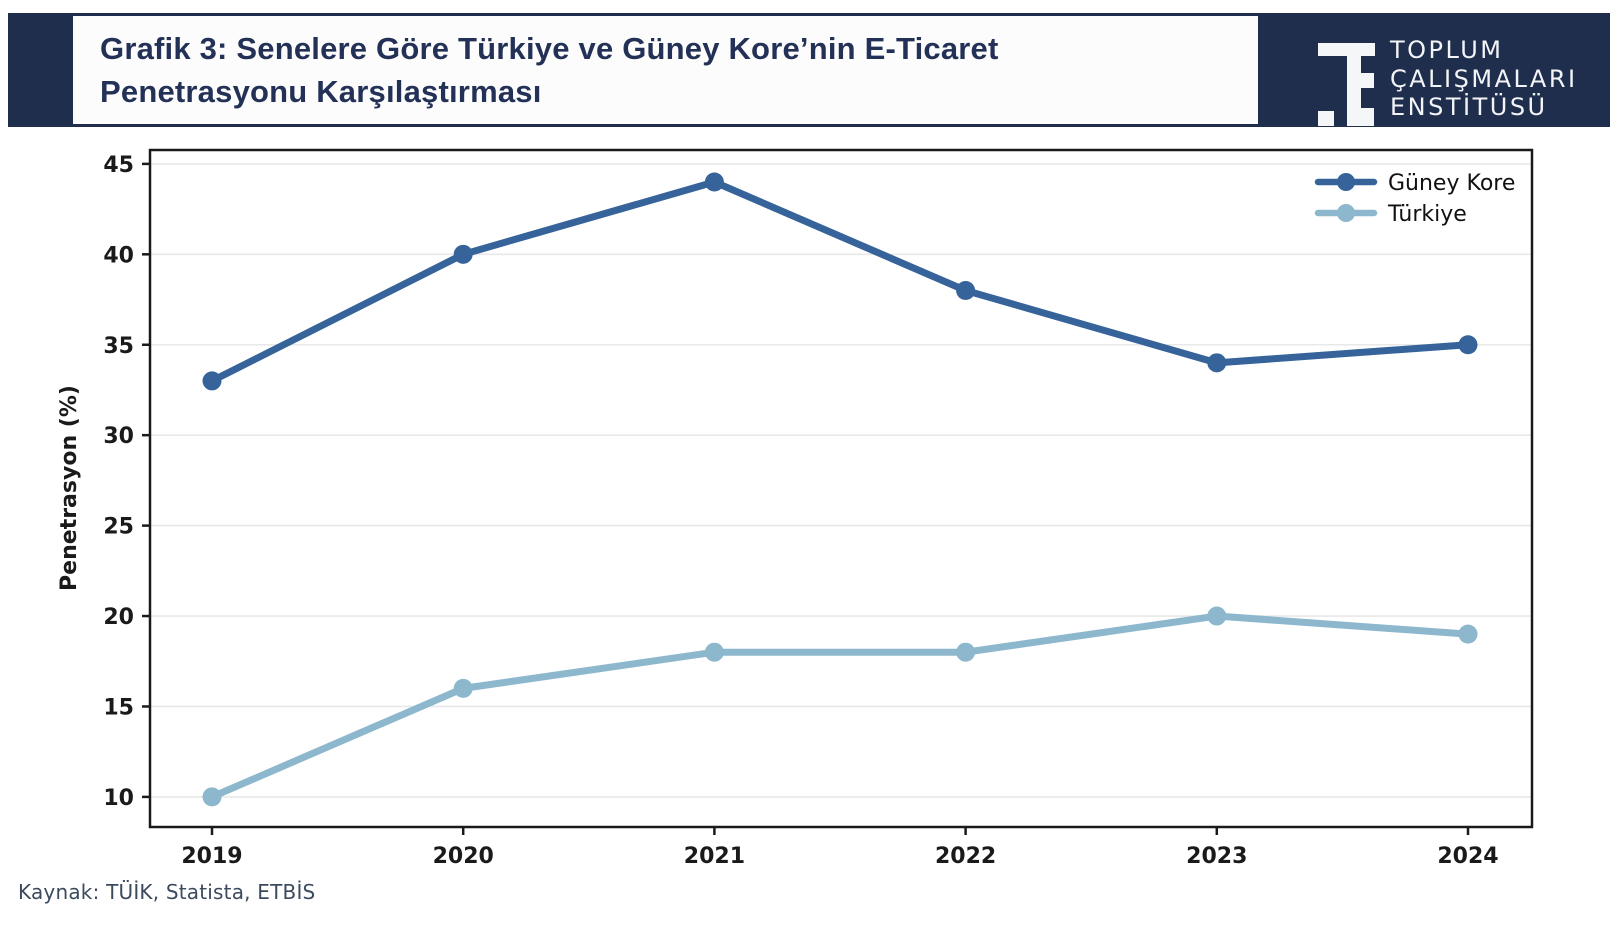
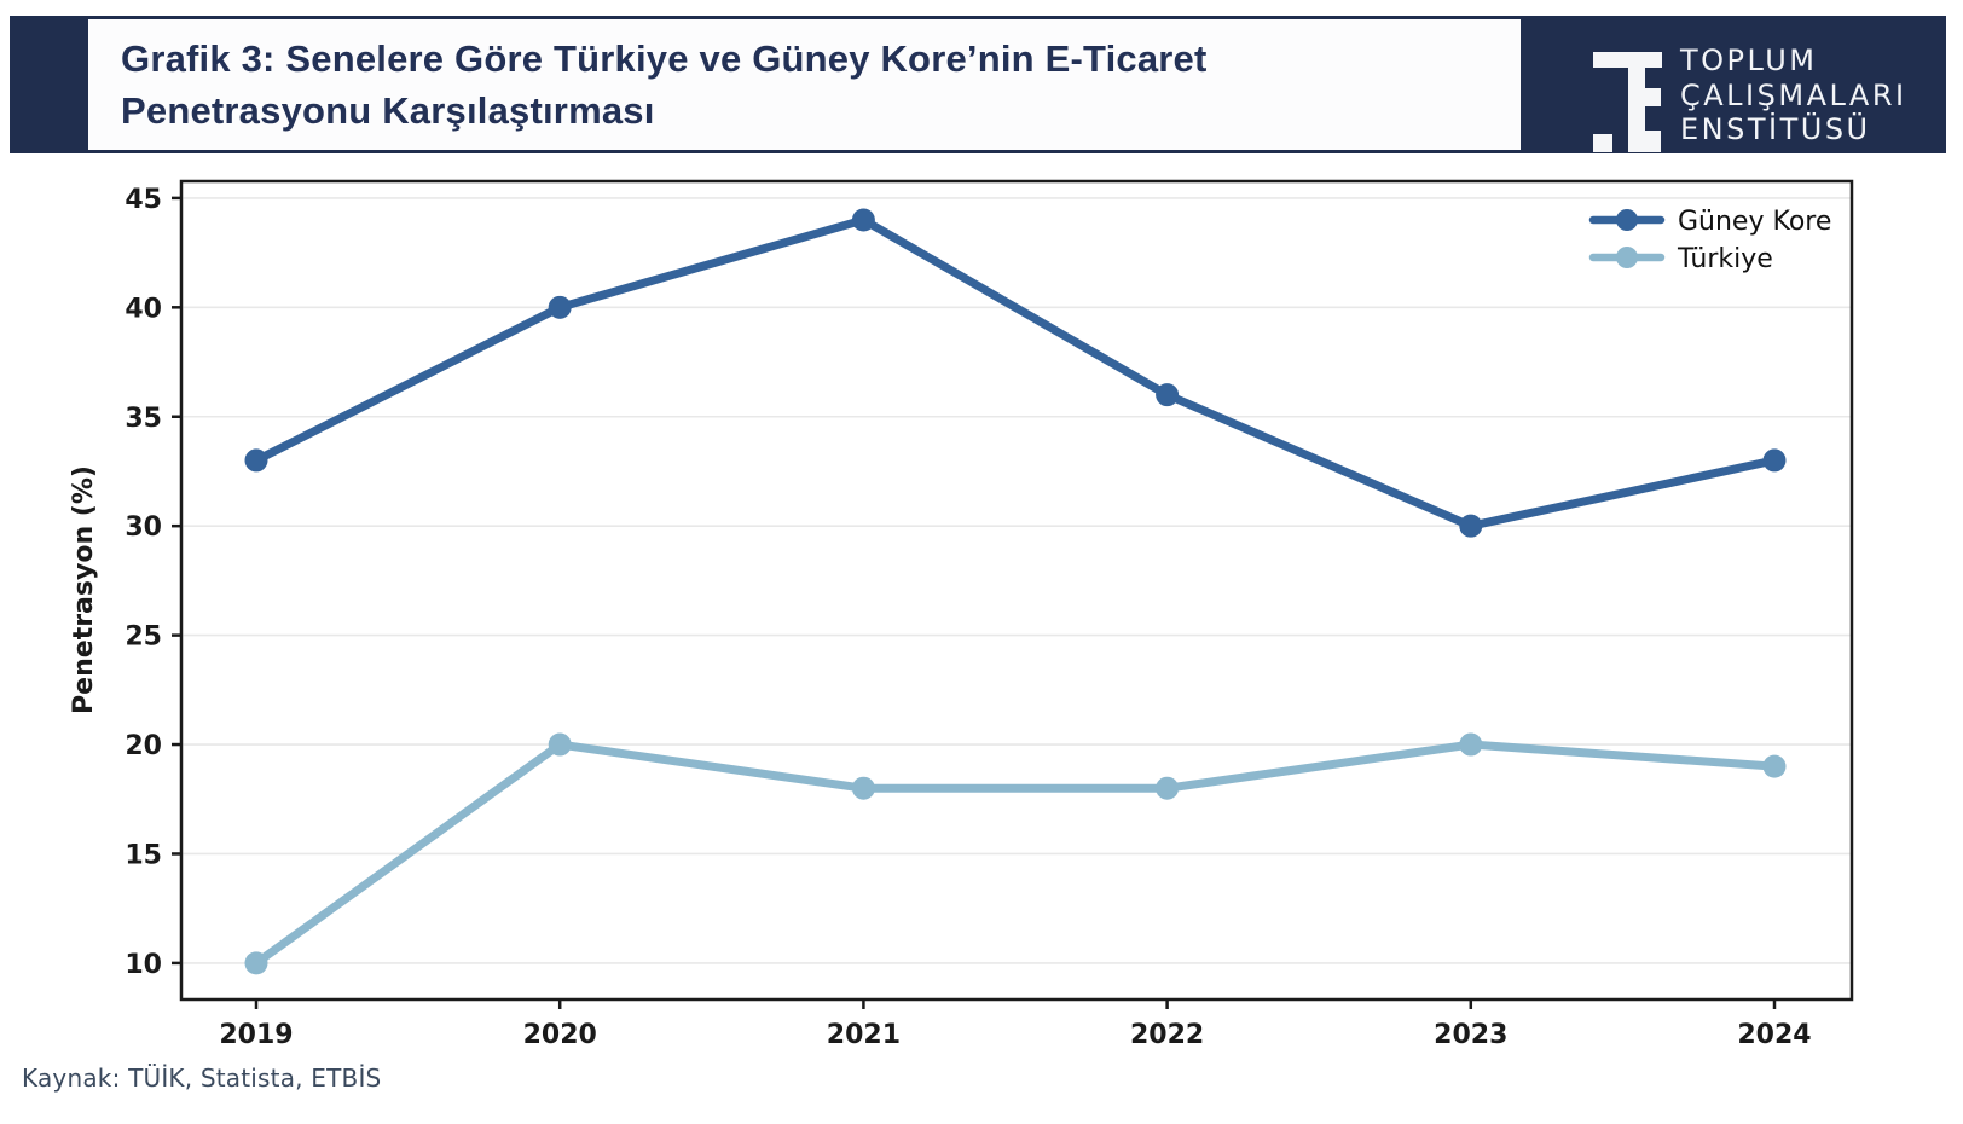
Türkiye/2020: 16 -> 20
Güney Kore/2022: 38 -> 36
Güney Kore/2023: 34 -> 30
Güney Kore/2024: 35 -> 33
